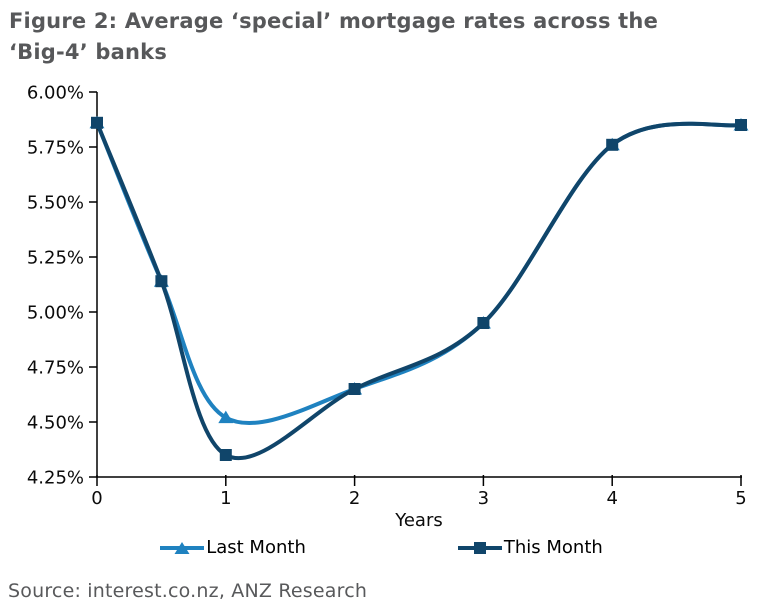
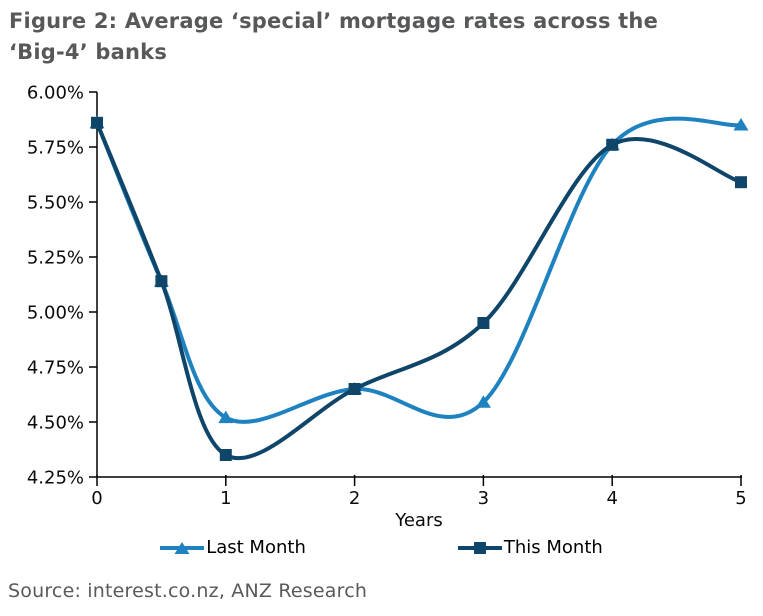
Last Month/3: 4.95% -> 4.59%
This Month/5: 5.85% -> 5.59%
